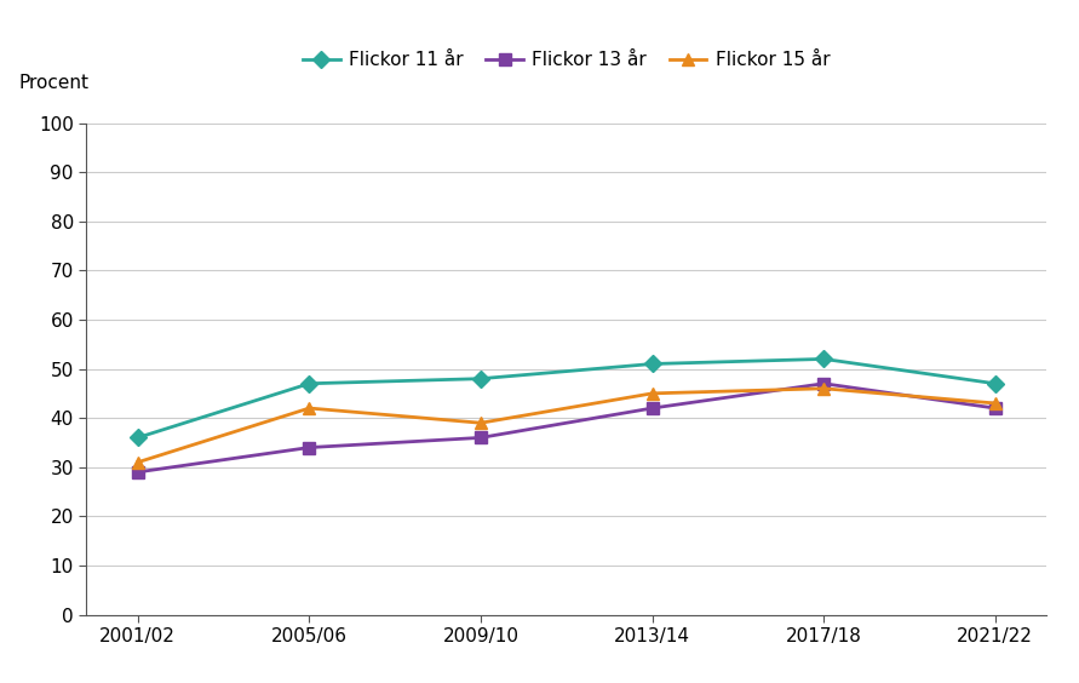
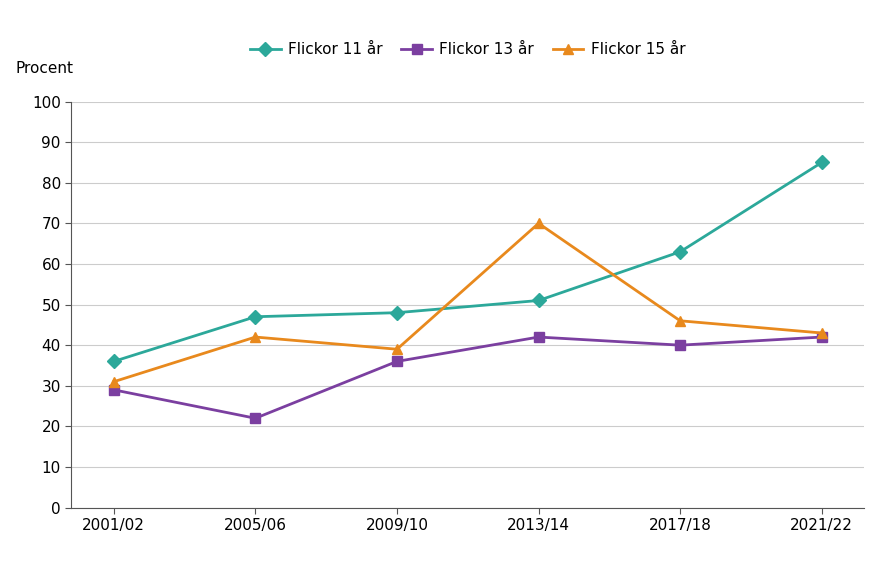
Flickor 13 år/2005/06: 34 -> 22
Flickor 15 år/2013/14: 45 -> 70
Flickor 11 år/2017/18: 52 -> 63
Flickor 13 år/2017/18: 47 -> 40
Flickor 11 år/2021/22: 47 -> 85
